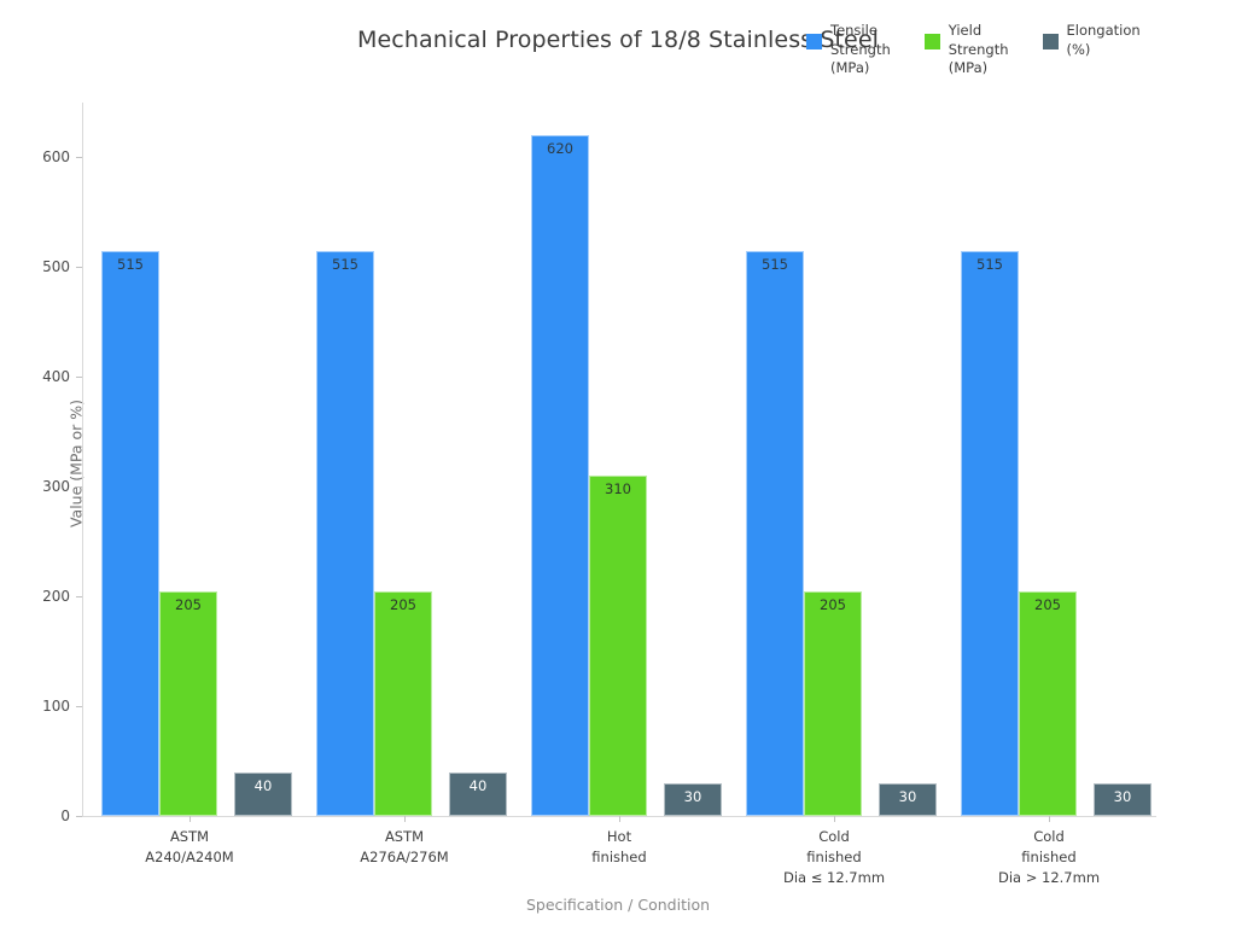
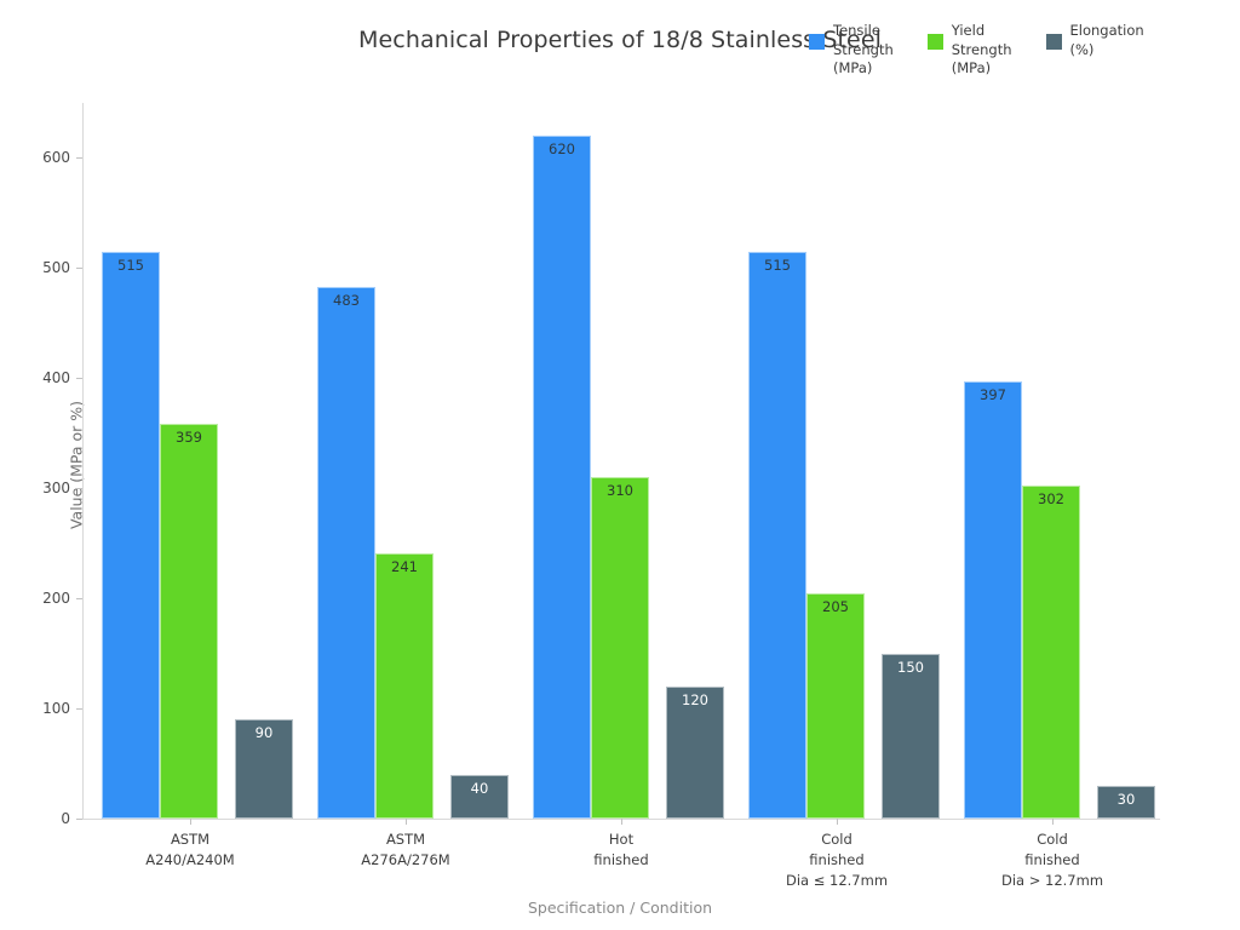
Yield Strength (MPa)/ASTM A240/A240M: 205 -> 359
Elongation (%)/ASTM A240/A240M: 40 -> 90
Tensile Strength (MPa)/ASTM A276A/276M: 515 -> 483
Yield Strength (MPa)/ASTM A276A/276M: 205 -> 241
Elongation (%)/Hot finished: 30 -> 120
Elongation (%)/Cold finished Dia ≤ 12.7mm: 30 -> 150
Tensile Strength (MPa)/Cold finished Dia > 12.7mm: 515 -> 397
Yield Strength (MPa)/Cold finished Dia > 12.7mm: 205 -> 302
